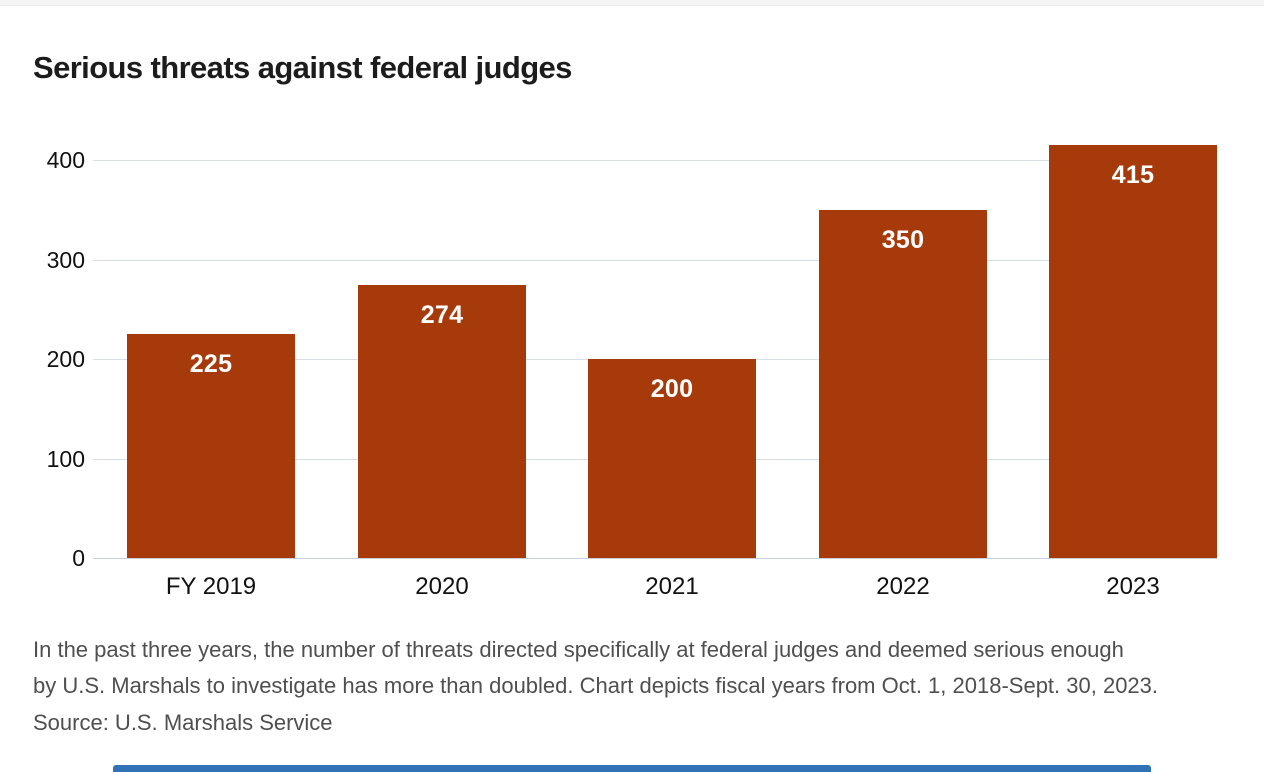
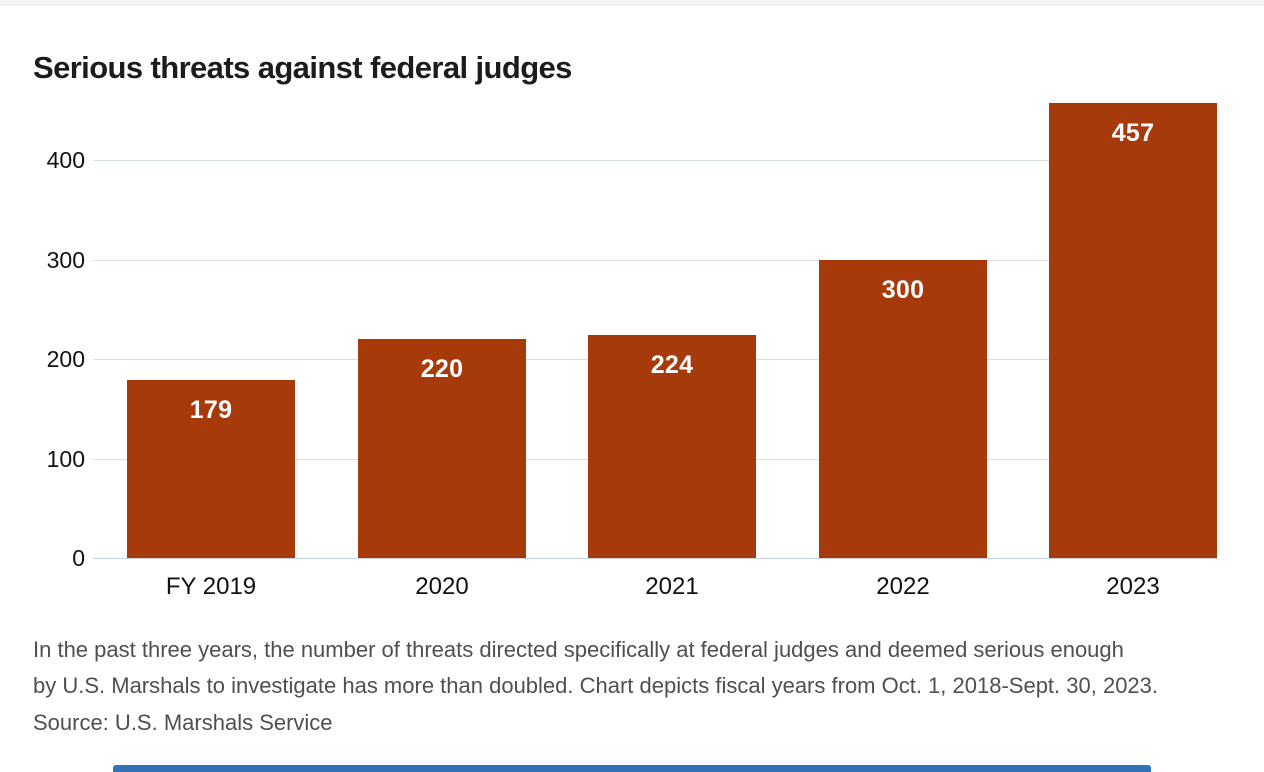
FY 2019: 225 -> 179
2020: 274 -> 220
2021: 200 -> 224
2022: 350 -> 300
2023: 415 -> 457
